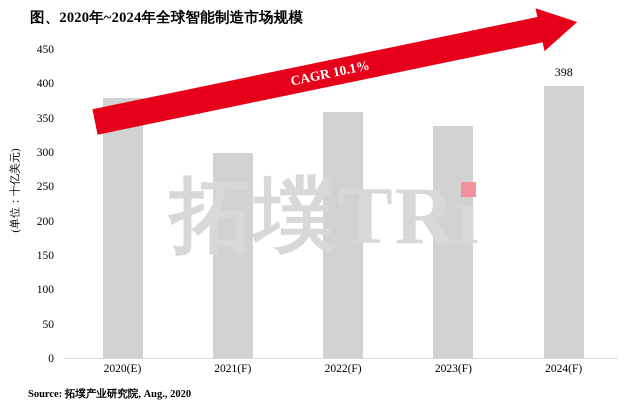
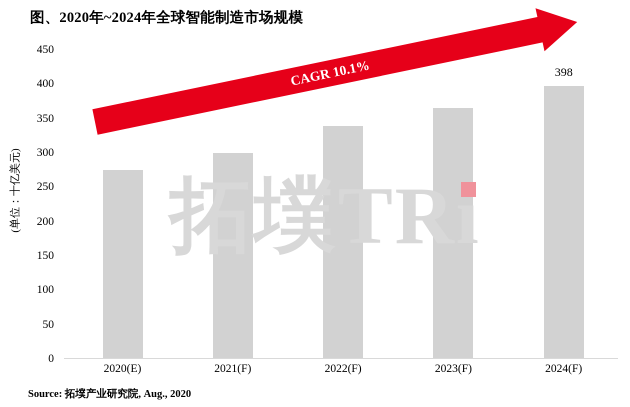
2020(E): 380 -> 280
2022(F): 360 -> 340
2023(F): 340 -> 360
